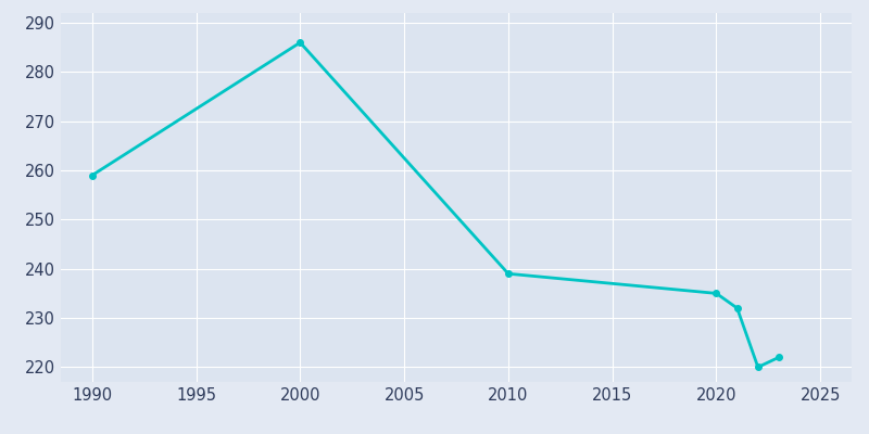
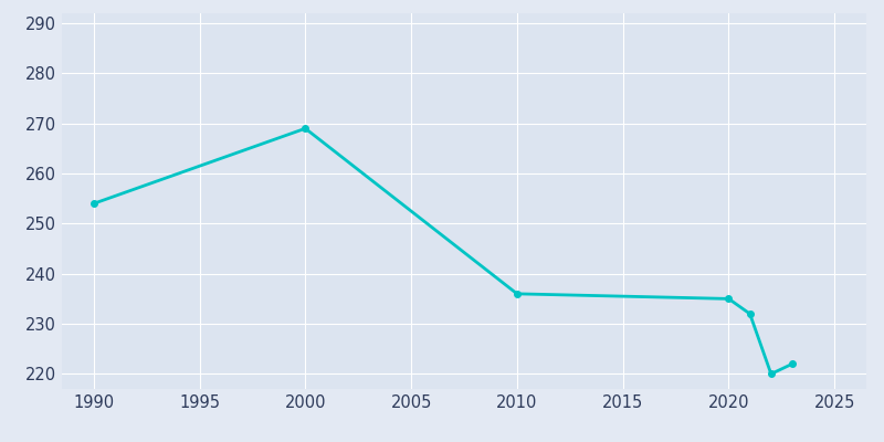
1990: 259 -> 254
2000: 286 -> 269
2010: 239 -> 236
